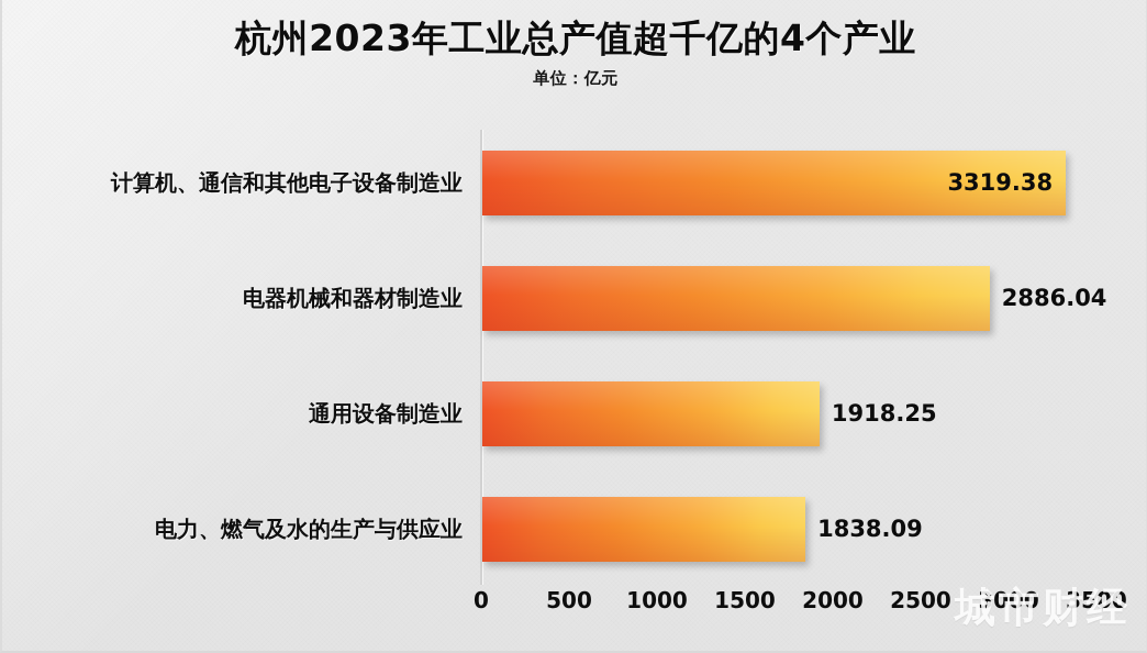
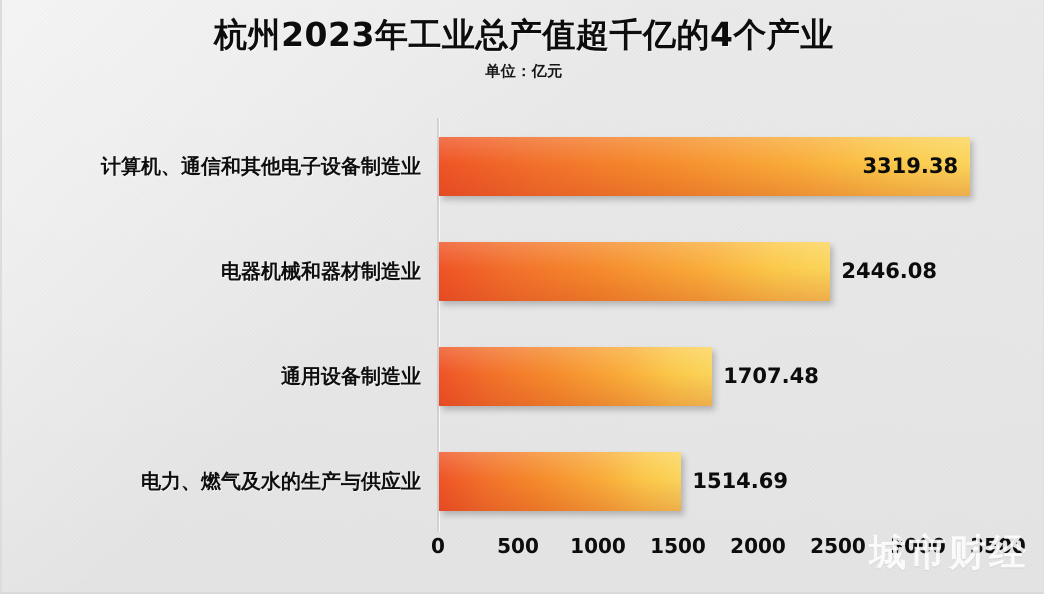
电器机械和器材制造业: 2886.04 -> 2446.08
通用设备制造业: 1918.25 -> 1707.48
电力、燃气及水的生产与供应业: 1838.09 -> 1514.69
